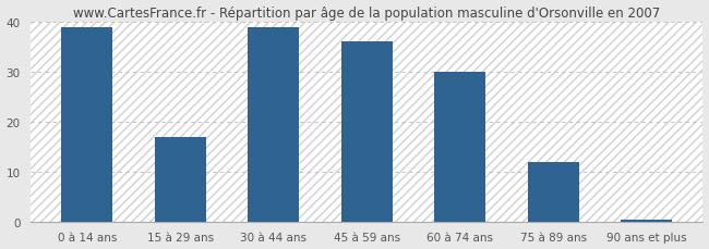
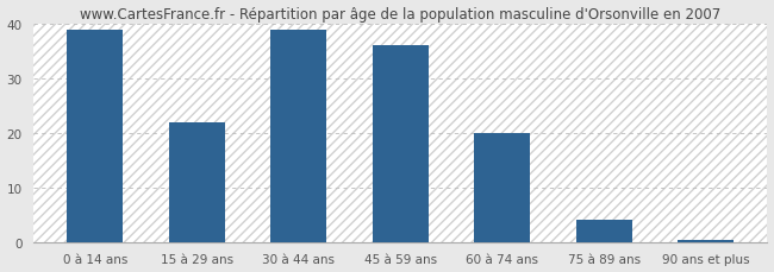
15 à 29 ans: 17.0 -> 22.0
60 à 74 ans: 30.0 -> 20.0
75 à 89 ans: 12.0 -> 4.0
